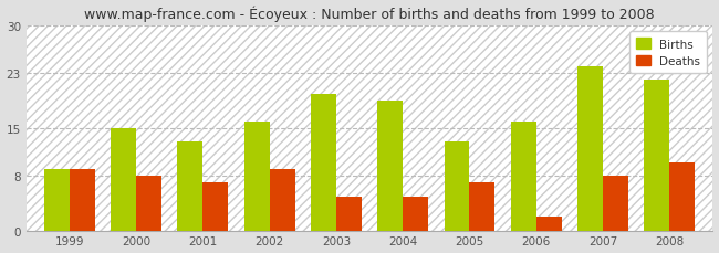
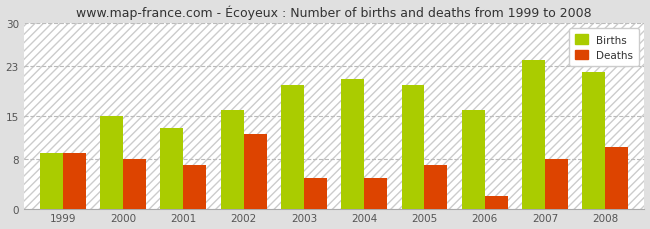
Deaths/2002: 9 -> 12
Births/2004: 19 -> 21
Births/2005: 13 -> 20
